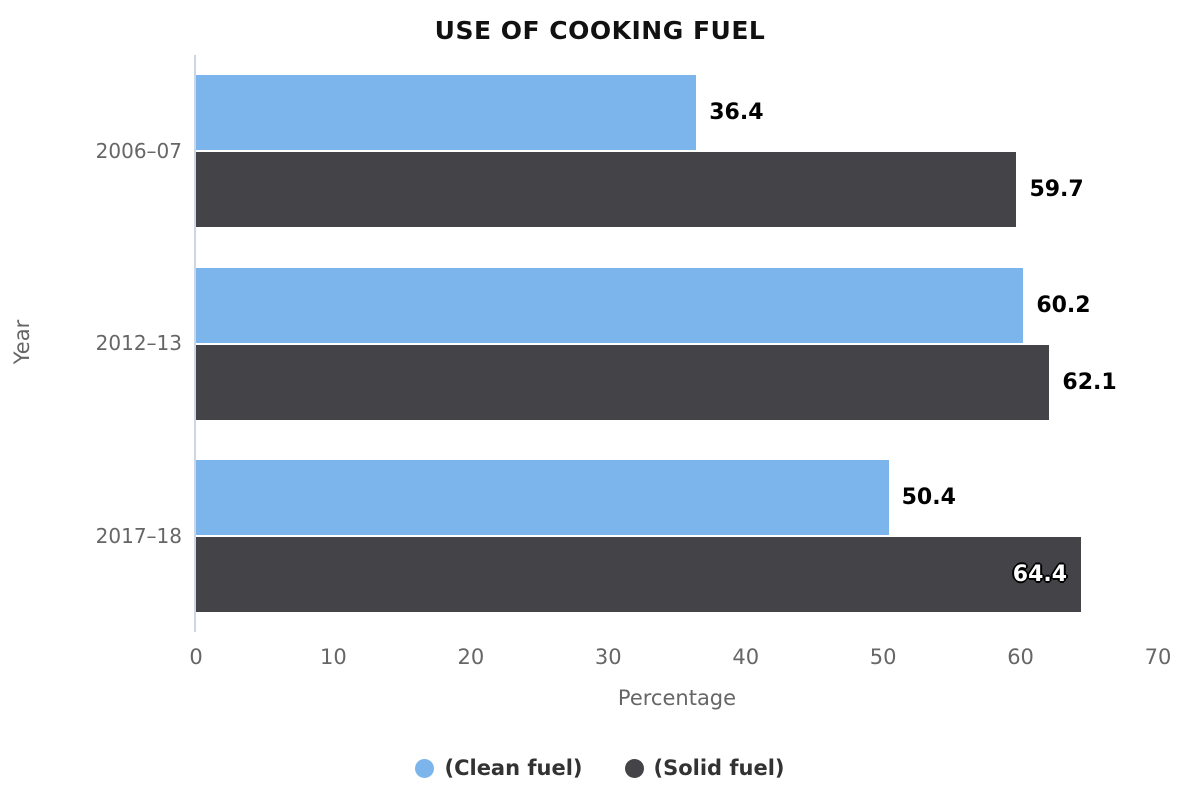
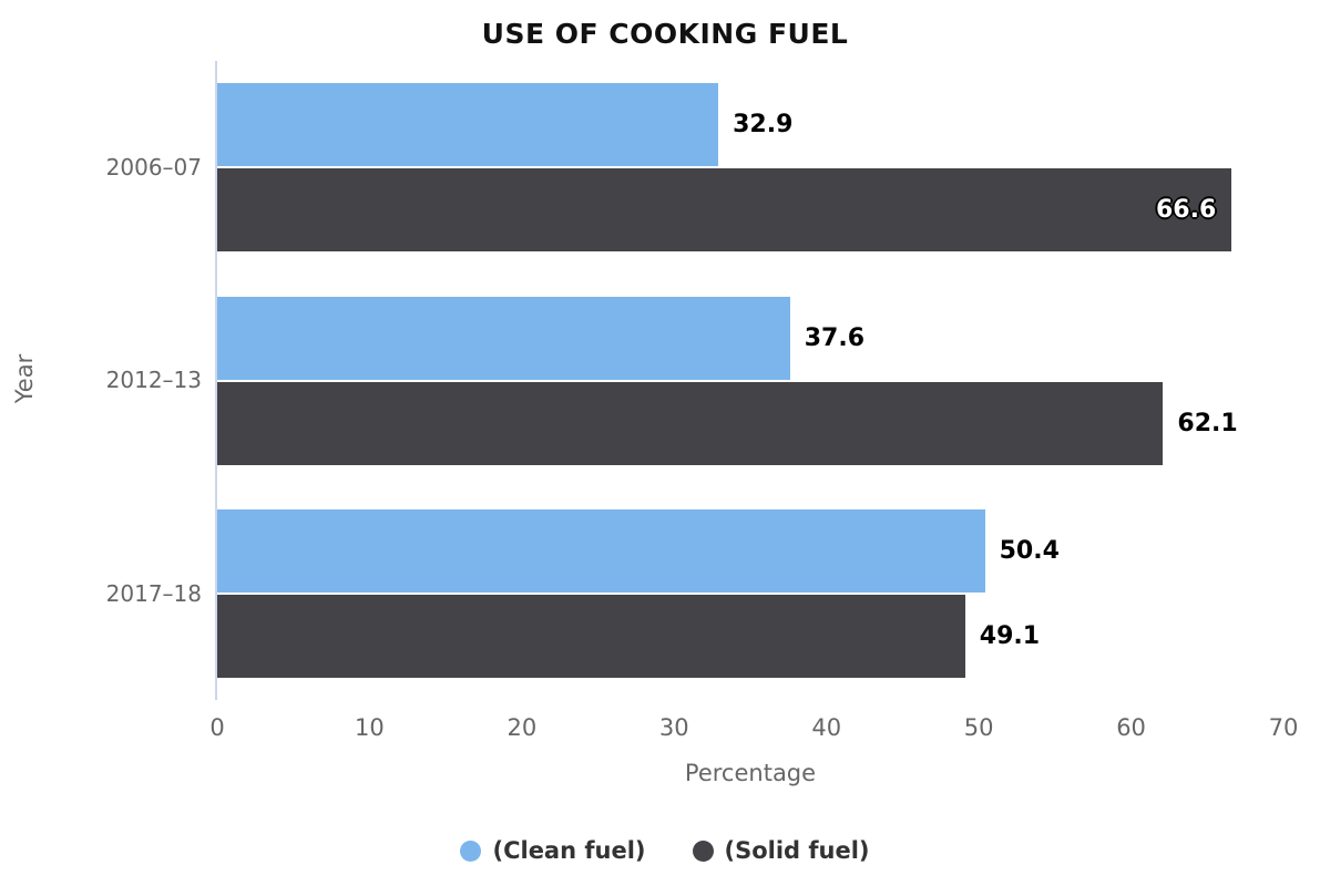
(Clean fuel)/2006–07: 36.4 -> 32.9
(Solid fuel)/2006–07: 59.7 -> 66.6
(Clean fuel)/2012–13: 60.2 -> 37.6
(Solid fuel)/2017–18: 64.4 -> 49.1
